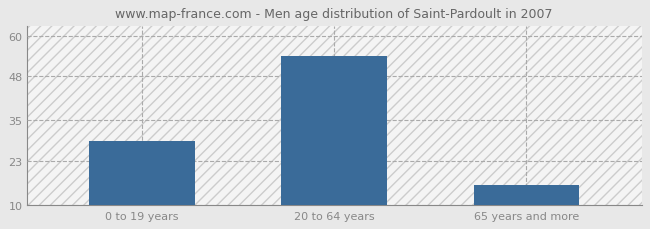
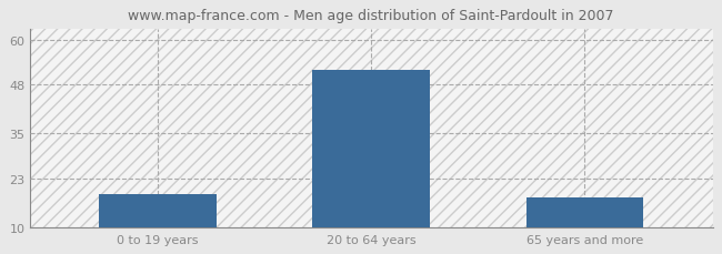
0 to 19 years: 29 -> 19
20 to 64 years: 54 -> 52
65 years and more: 16 -> 18
